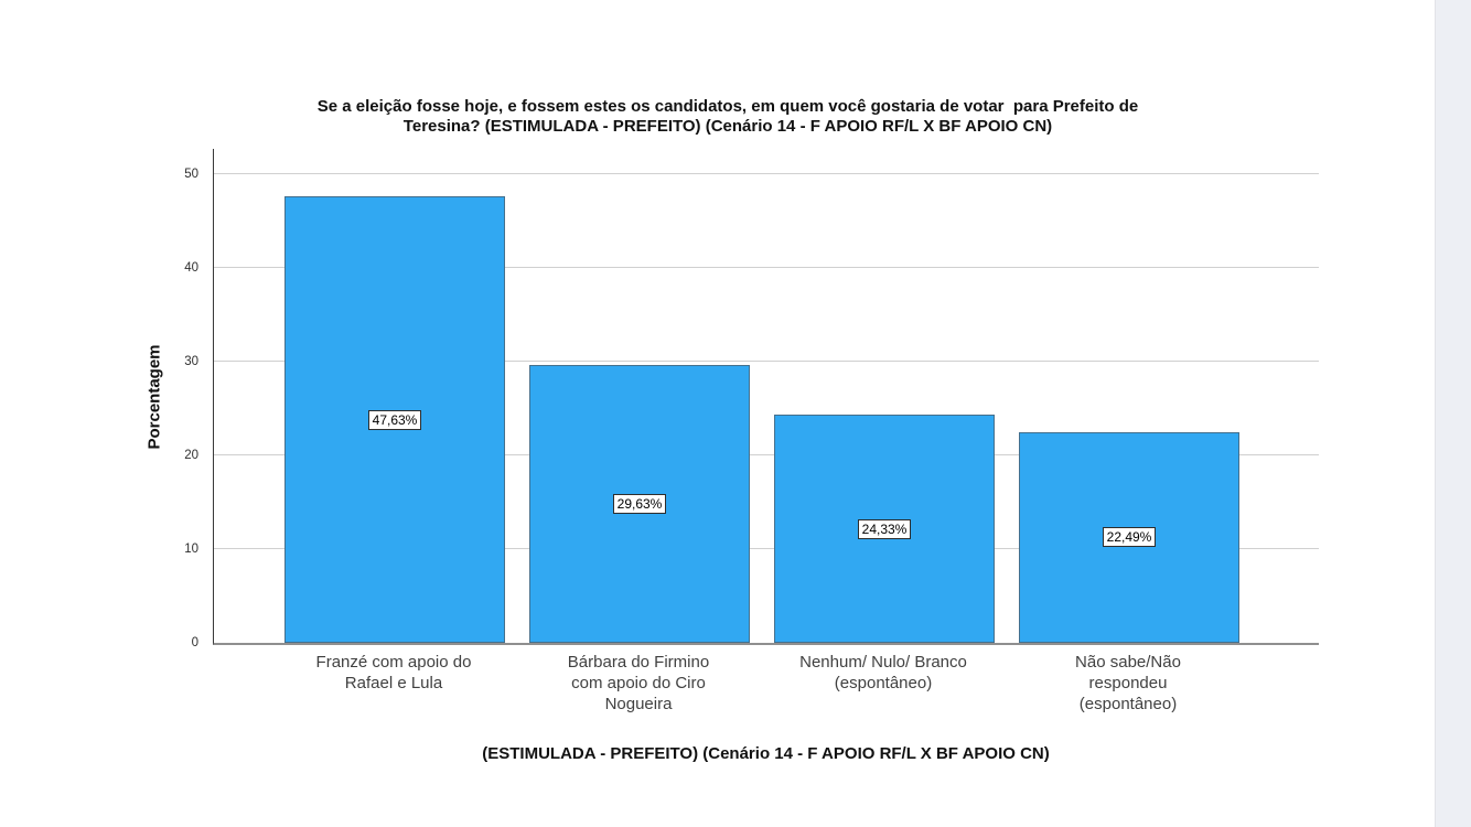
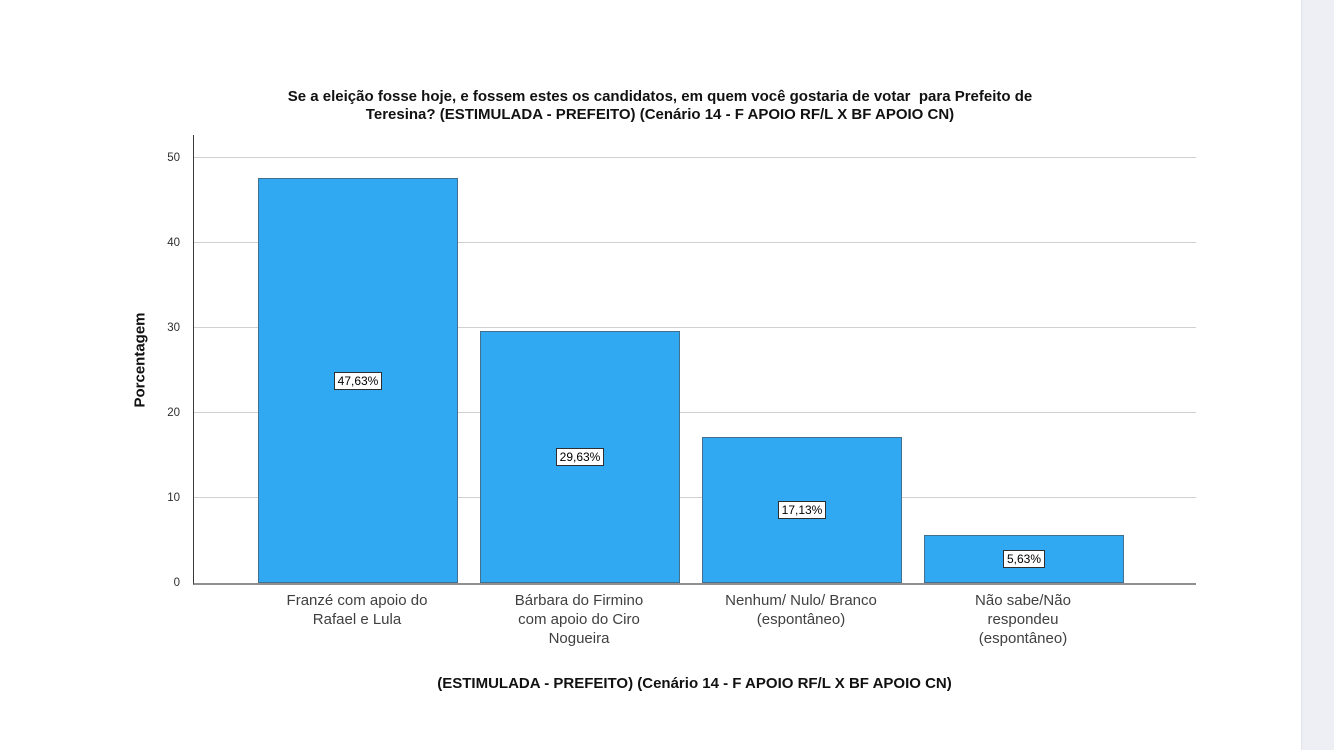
Nenhum/ Nulo/ Branco (espontâneo): 24,33% -> 17,13%
Não sabe/Não respondeu (espontâneo): 22,49% -> 5,63%
